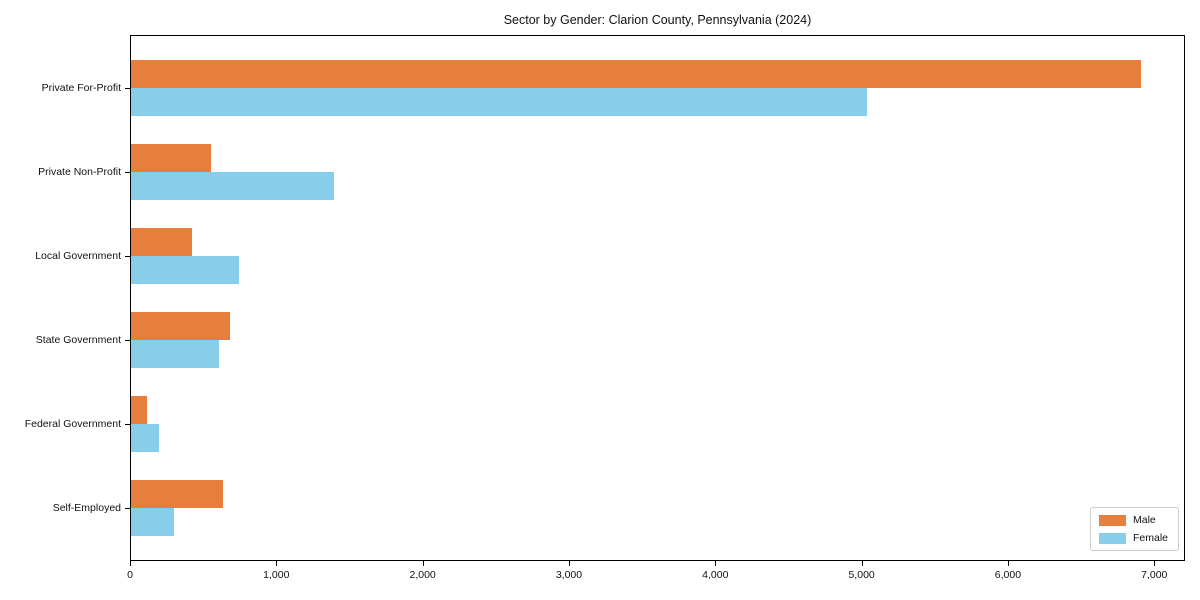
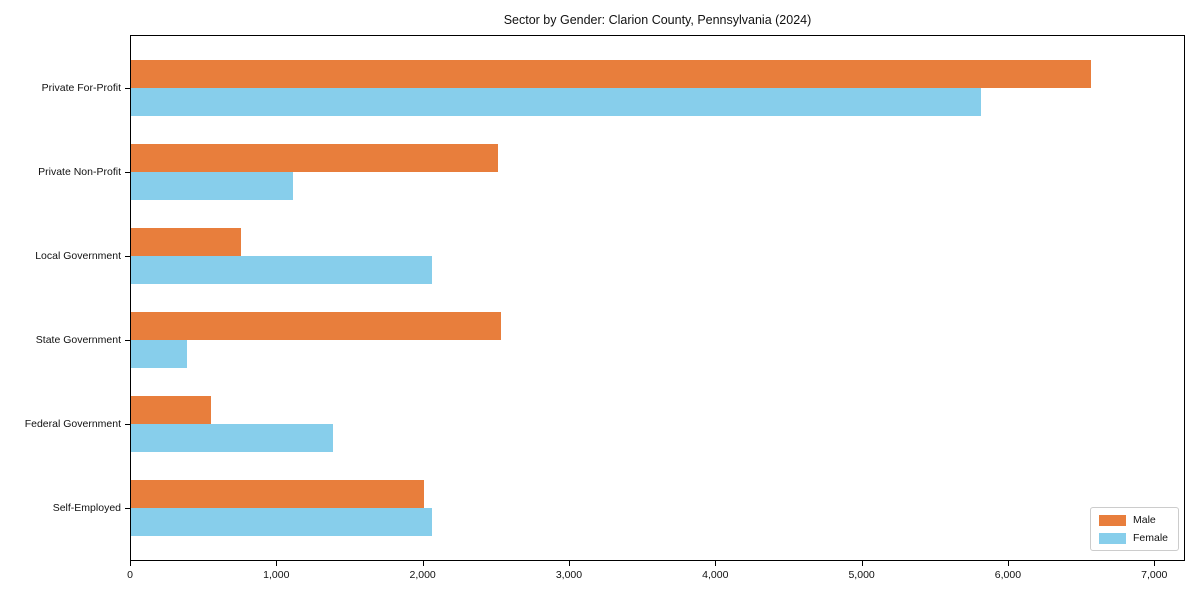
Male/Private For-Profit: 6900 -> 6560
Female/Private For-Profit: 5030 -> 5810
Male/Private Non-Profit: 550 -> 2510
Female/Private Non-Profit: 1390 -> 1110
Male/Local Government: 420 -> 750
Female/Local Government: 740 -> 2060
Male/State Government: 680 -> 2530
Female/State Government: 600 -> 380
Male/Federal Government: 110 -> 550
Female/Federal Government: 190 -> 1380
Male/Self-Employed: 630 -> 2000
Female/Self-Employed: 300 -> 2060
